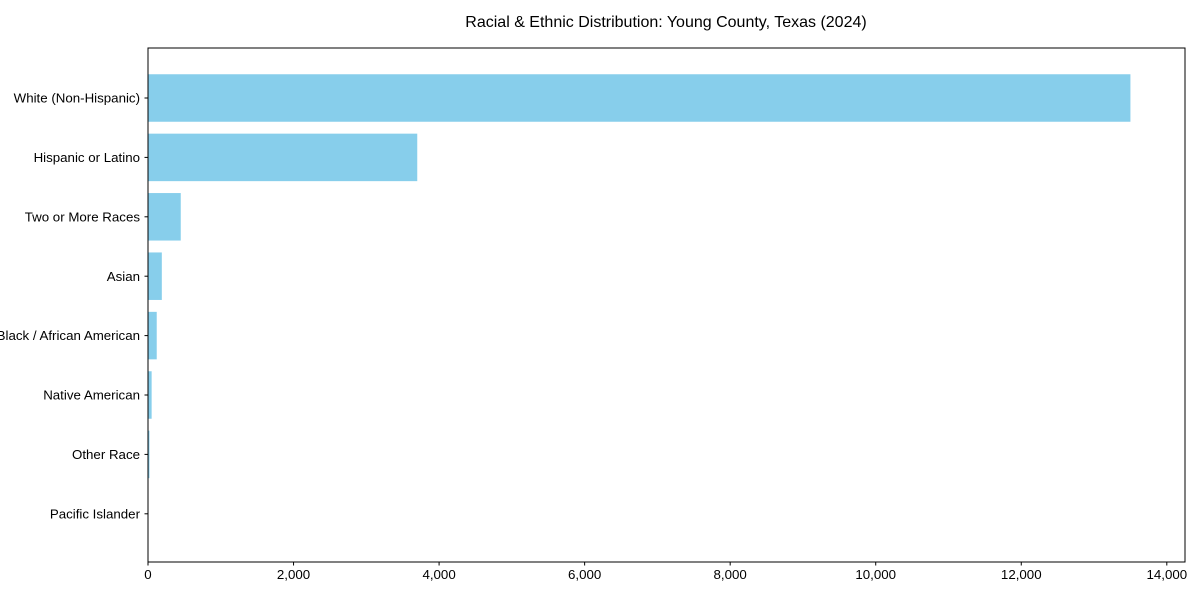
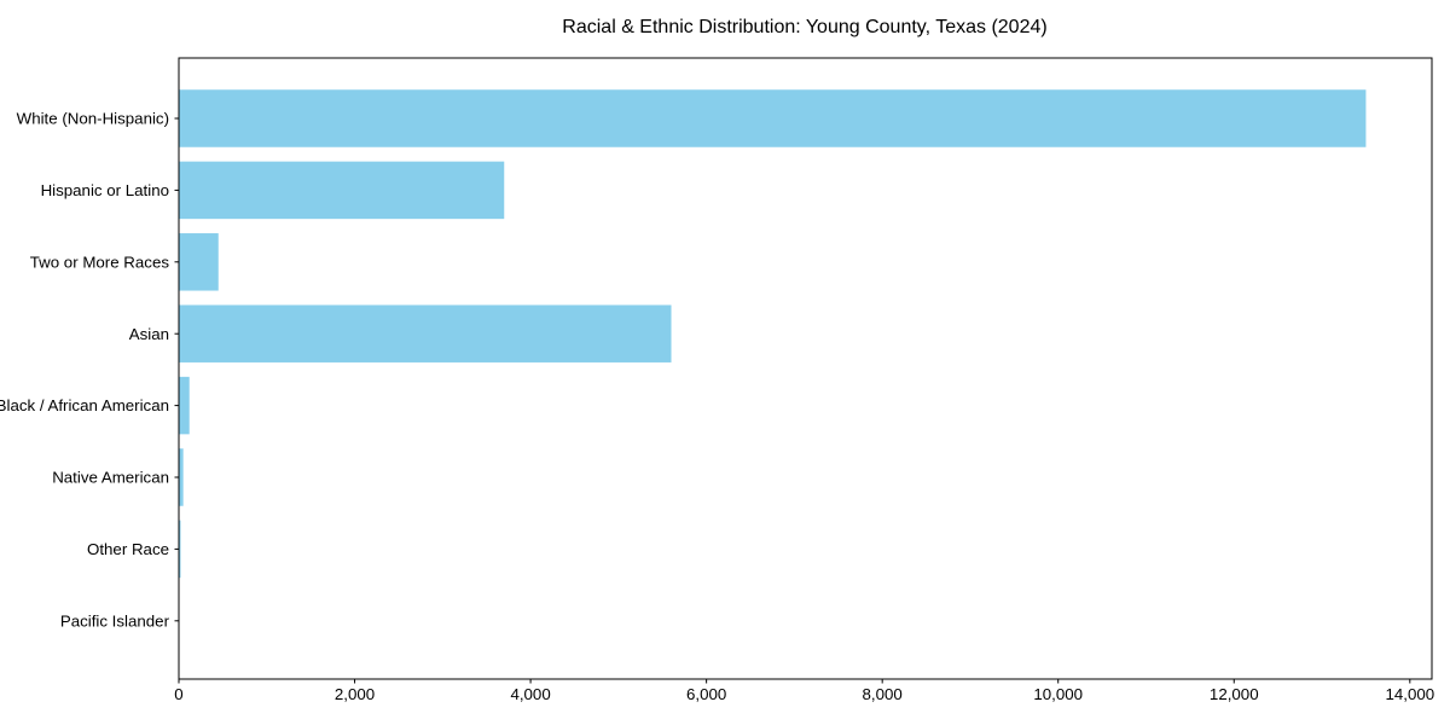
Asian: 200 -> 5600
